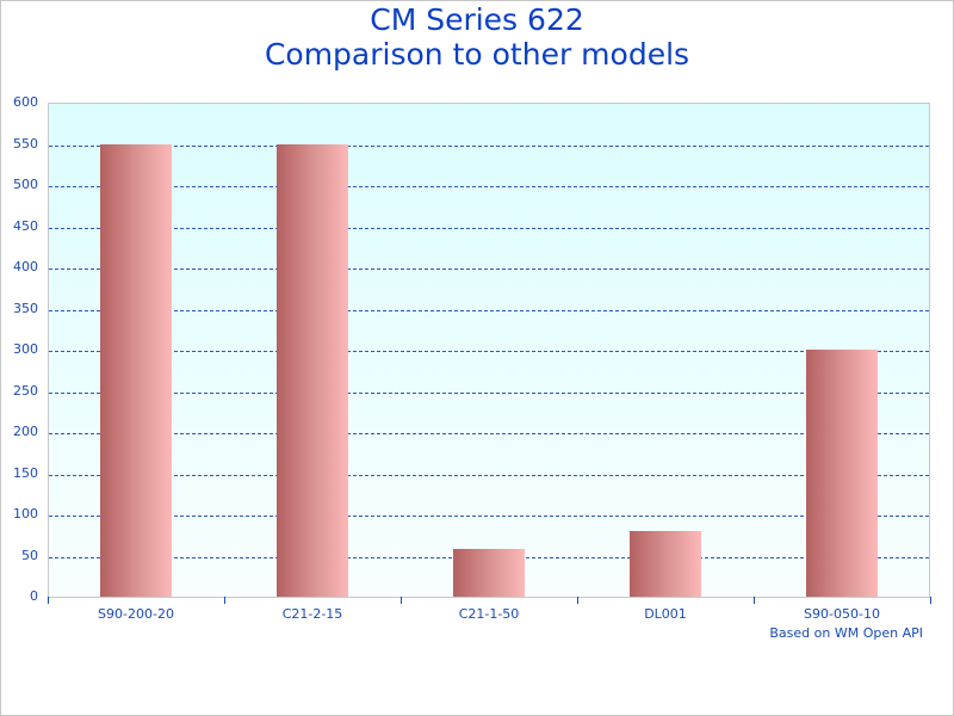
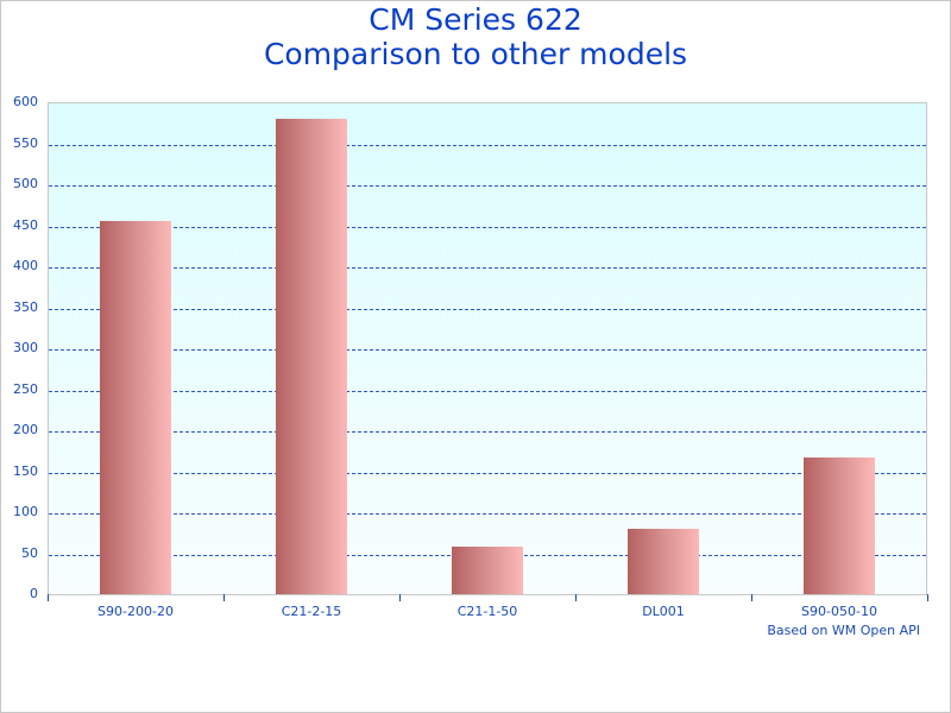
S90-200-20: 550 -> 460
C21-2-15: 550 -> 580
S90-050-10: 300 -> 170
